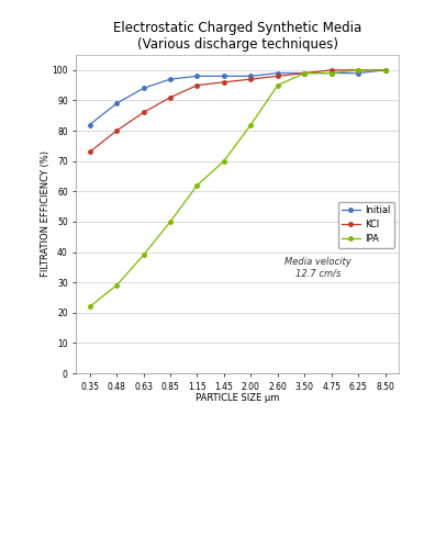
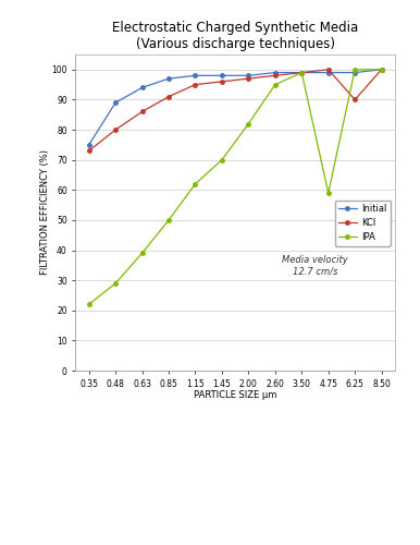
Initial/0.35: 82 -> 75
IPA/4.75: 99 -> 59
KCl/6.25: 100 -> 90
